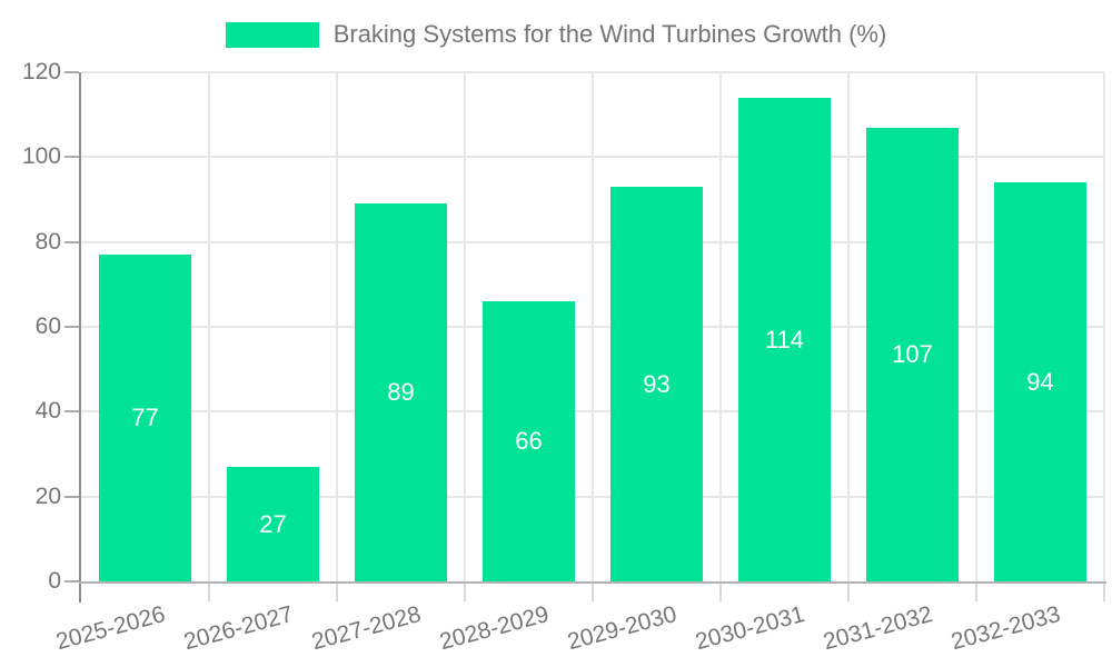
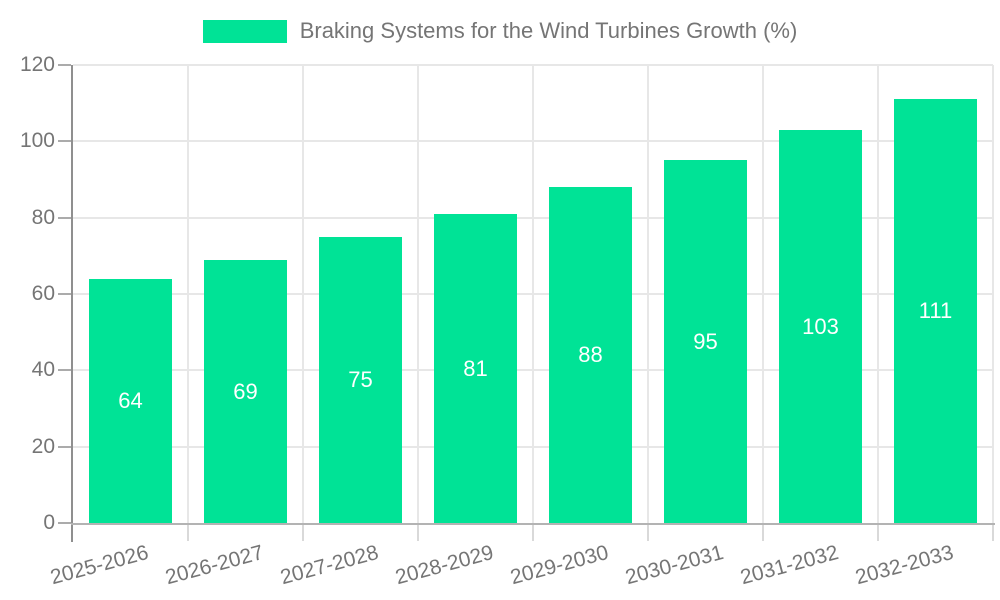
2025-2026: 77 -> 64
2026-2027: 27 -> 69
2027-2028: 89 -> 75
2028-2029: 66 -> 81
2029-2030: 93 -> 88
2030-2031: 114 -> 95
2031-2032: 107 -> 103
2032-2033: 94 -> 111
